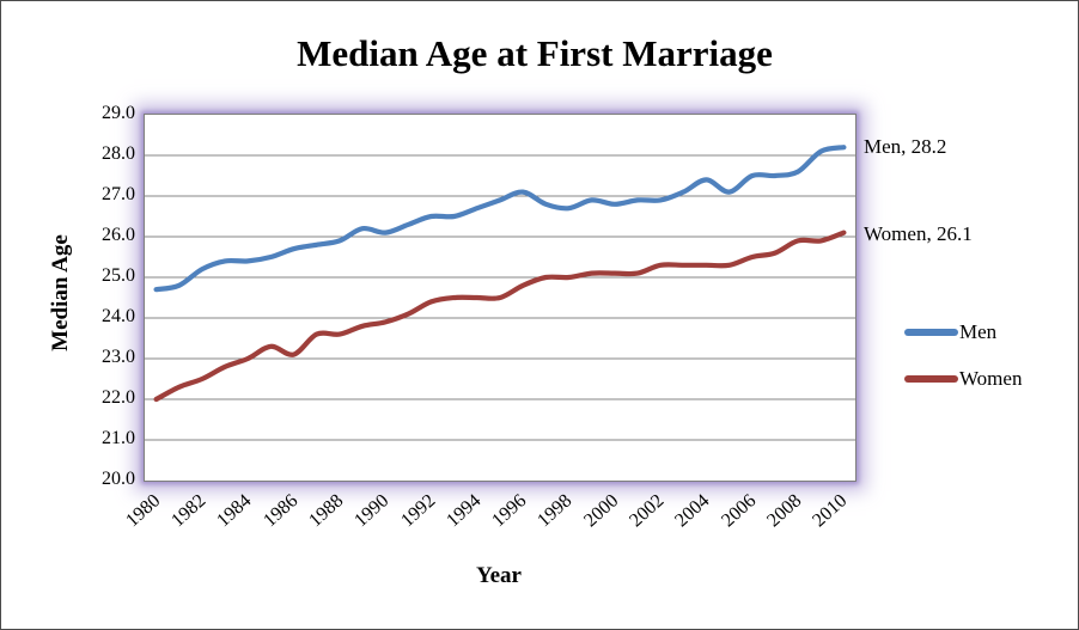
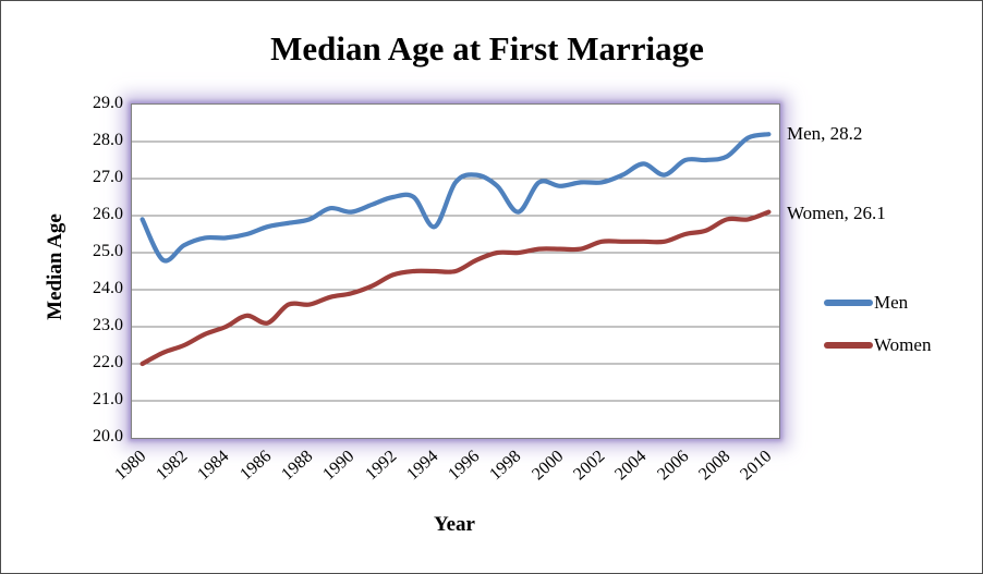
Men/1980: 24.7 -> 25.9
Men/1994: 26.7 -> 25.7
Men/1998: 26.7 -> 26.1
